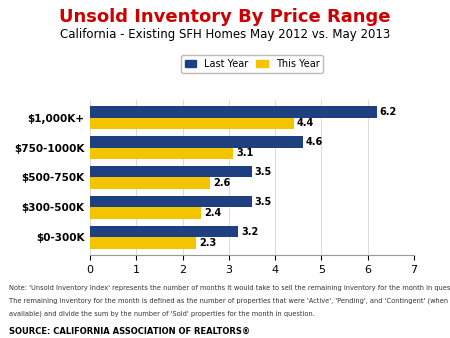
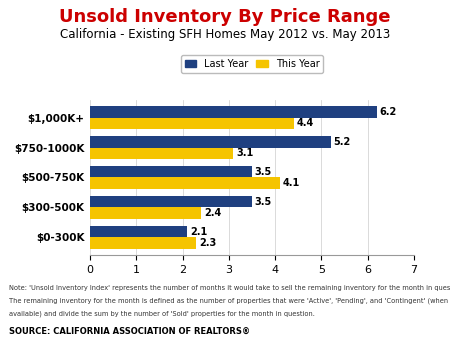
Last Year/$750-1000K: 4.6 -> 5.2
This Year/$500-750K: 2.6 -> 4.1
Last Year/$0-300K: 3.2 -> 2.1
